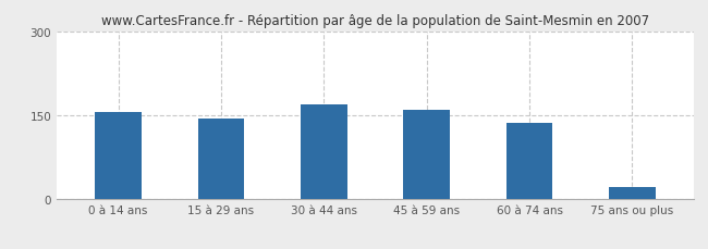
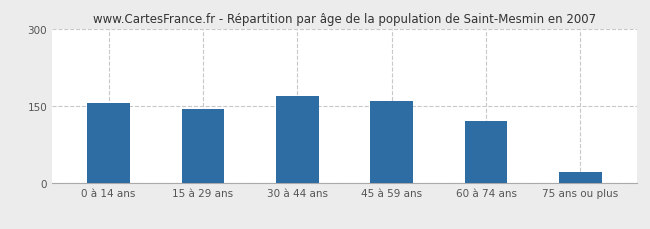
60 à 74 ans: 136 -> 120
